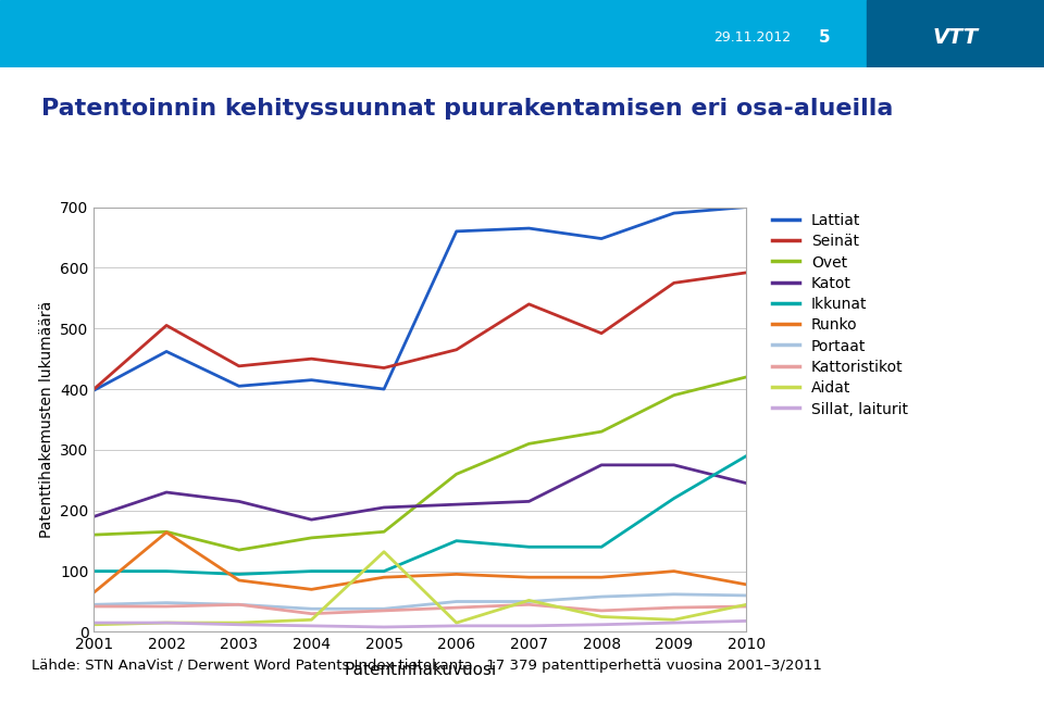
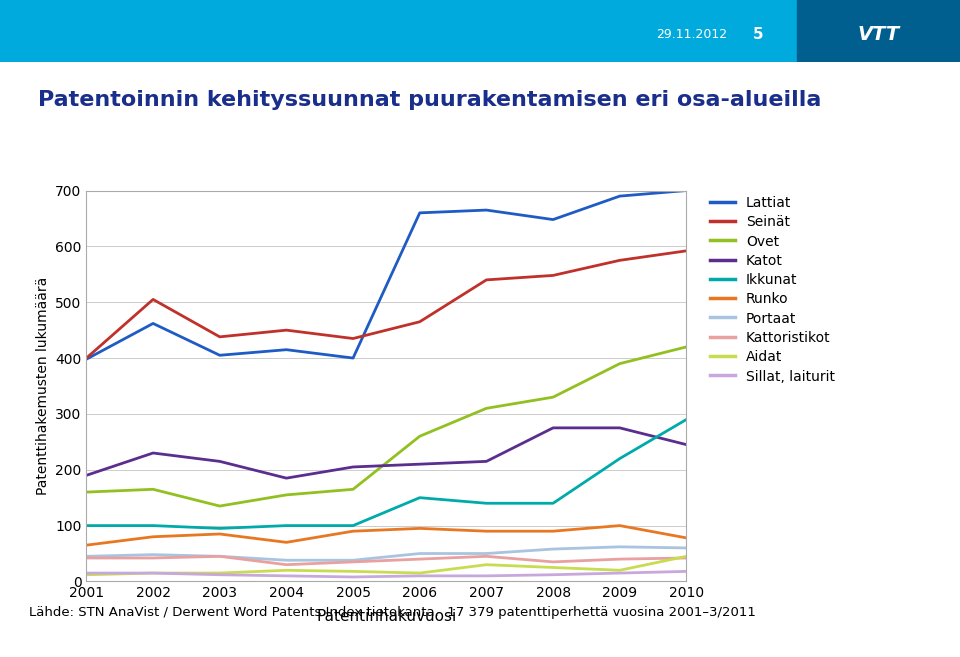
Runko/2002: 164 -> 80
Aidat/2005: 132 -> 18
Aidat/2007: 52 -> 30
Seinät/2008: 492 -> 548
